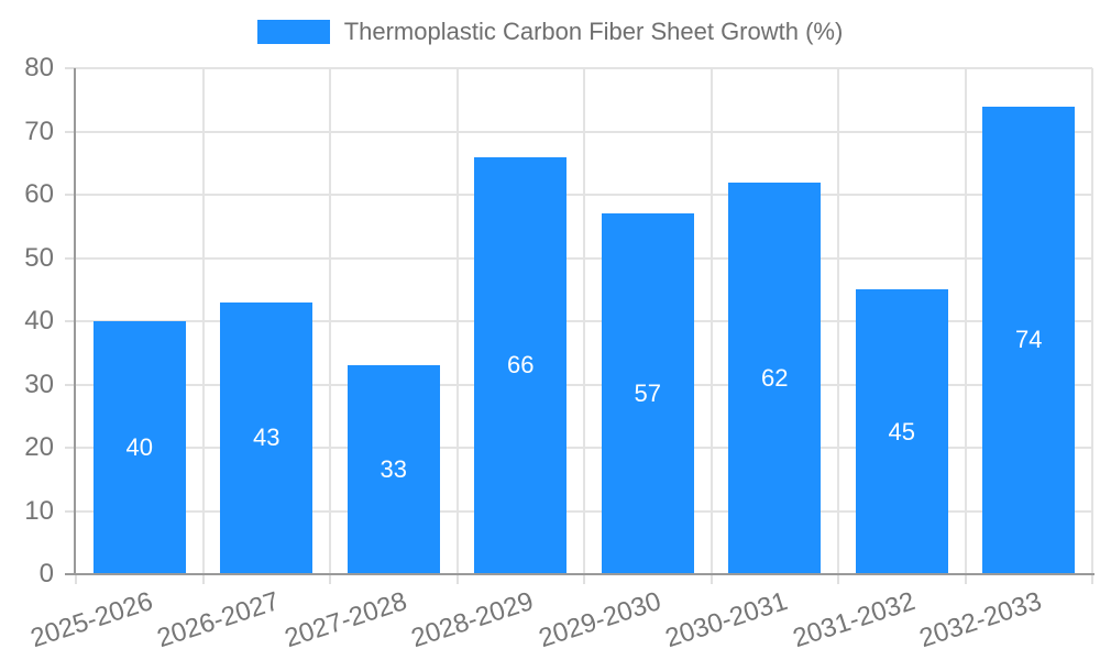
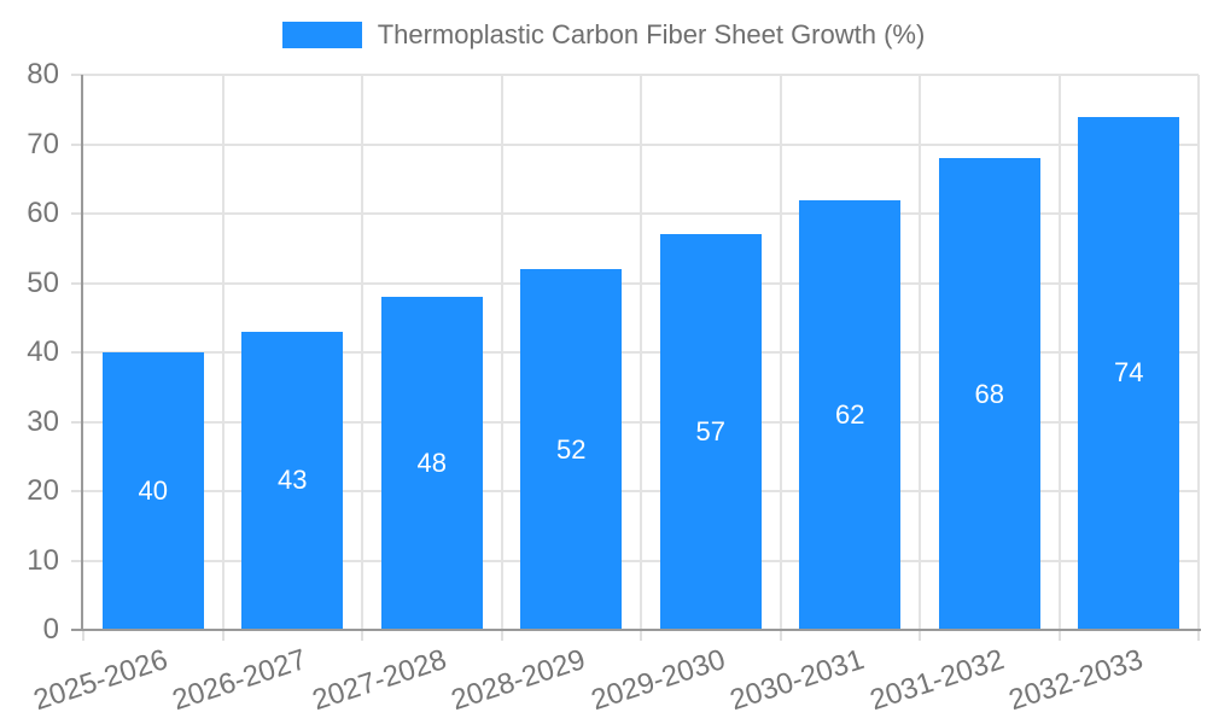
2027-2028: 33 -> 48
2028-2029: 66 -> 52
2031-2032: 45 -> 68
